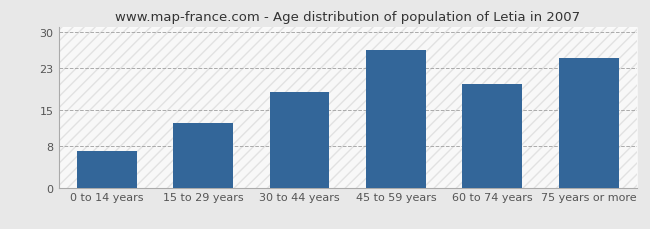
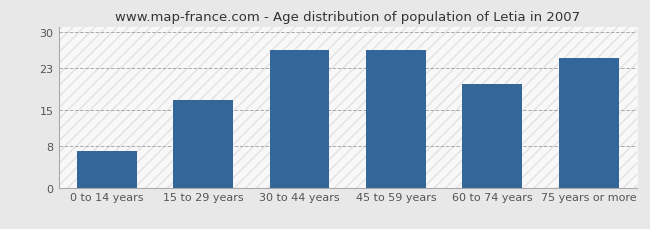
15 to 29 years: 12.5 -> 16.8
30 to 44 years: 18.5 -> 26.4
